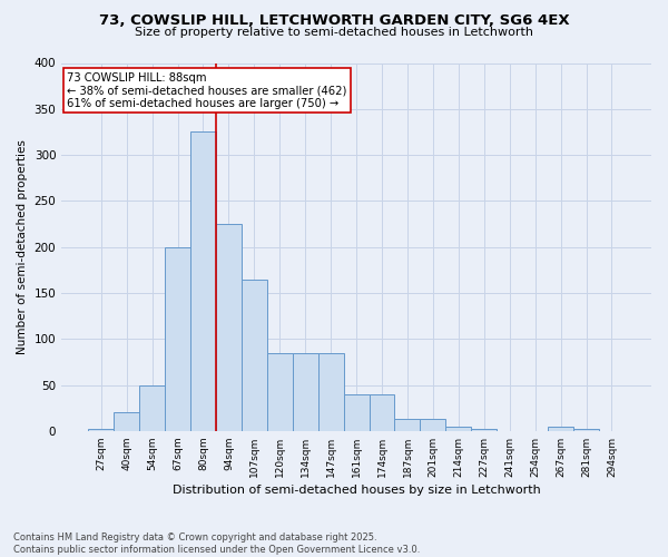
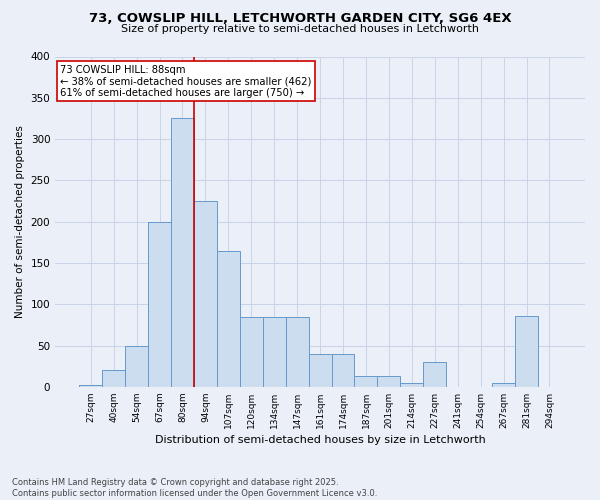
227sqm: 2 -> 30
281sqm: 2 -> 86
